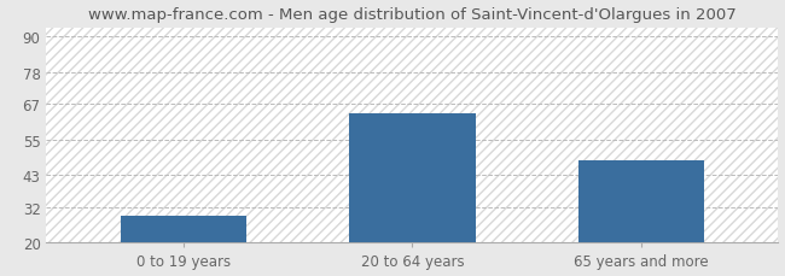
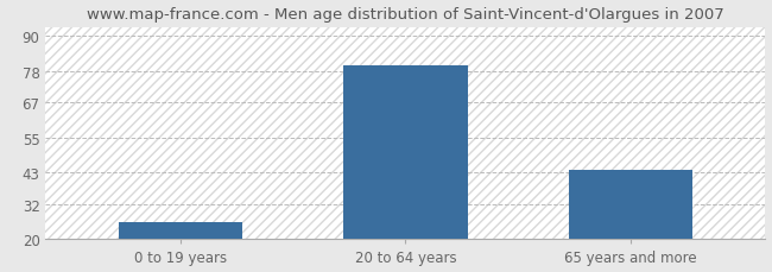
0 to 19 years: 29 -> 26
20 to 64 years: 64 -> 80
65 years and more: 48 -> 44
